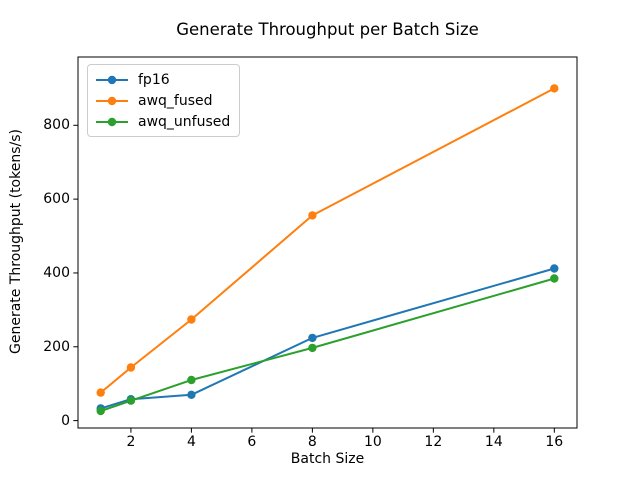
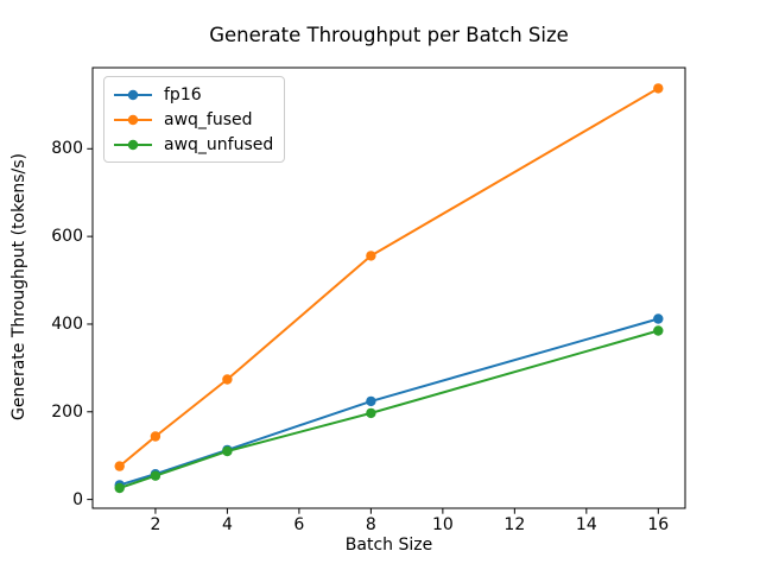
fp16/4: 70 -> 110
awq_fused/16: 900 -> 940
